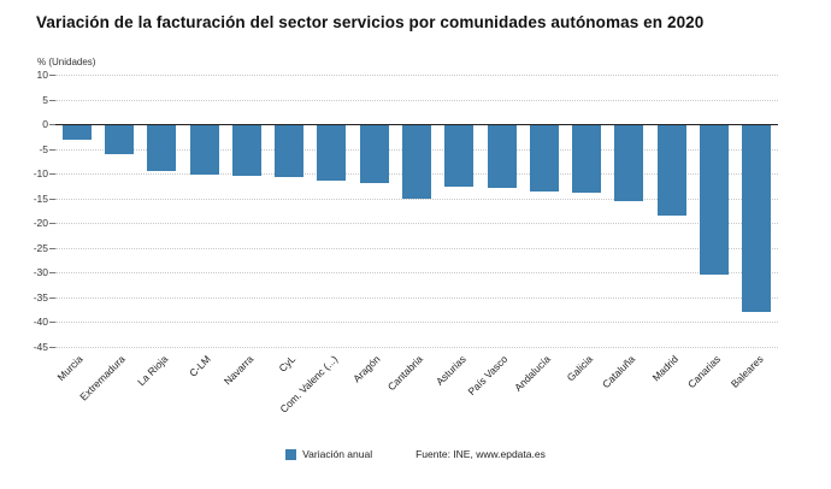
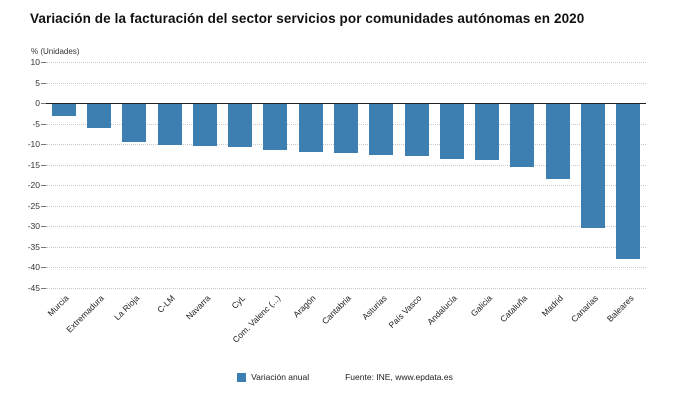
Cantabria: -15 -> -12
